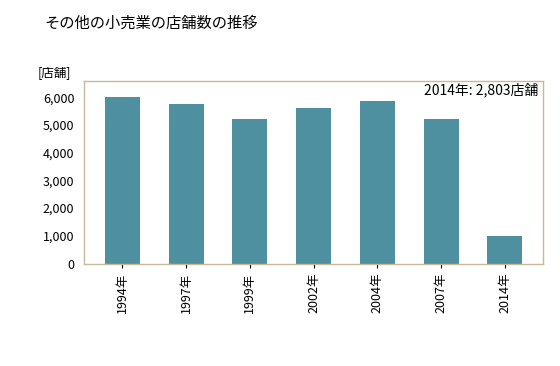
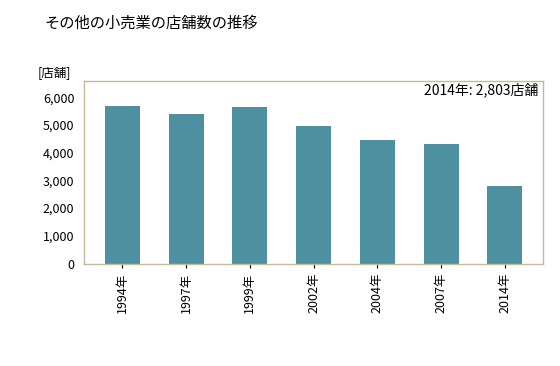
1994年: 6,000 -> 5,670
1997年: 5,750 -> 5,400
1999年: 5,200 -> 5,640
2002年: 5,600 -> 4,950
2004年: 5,850 -> 4,470
2007年: 5,200 -> 4,300
2014年: 1,000 -> 2,800
